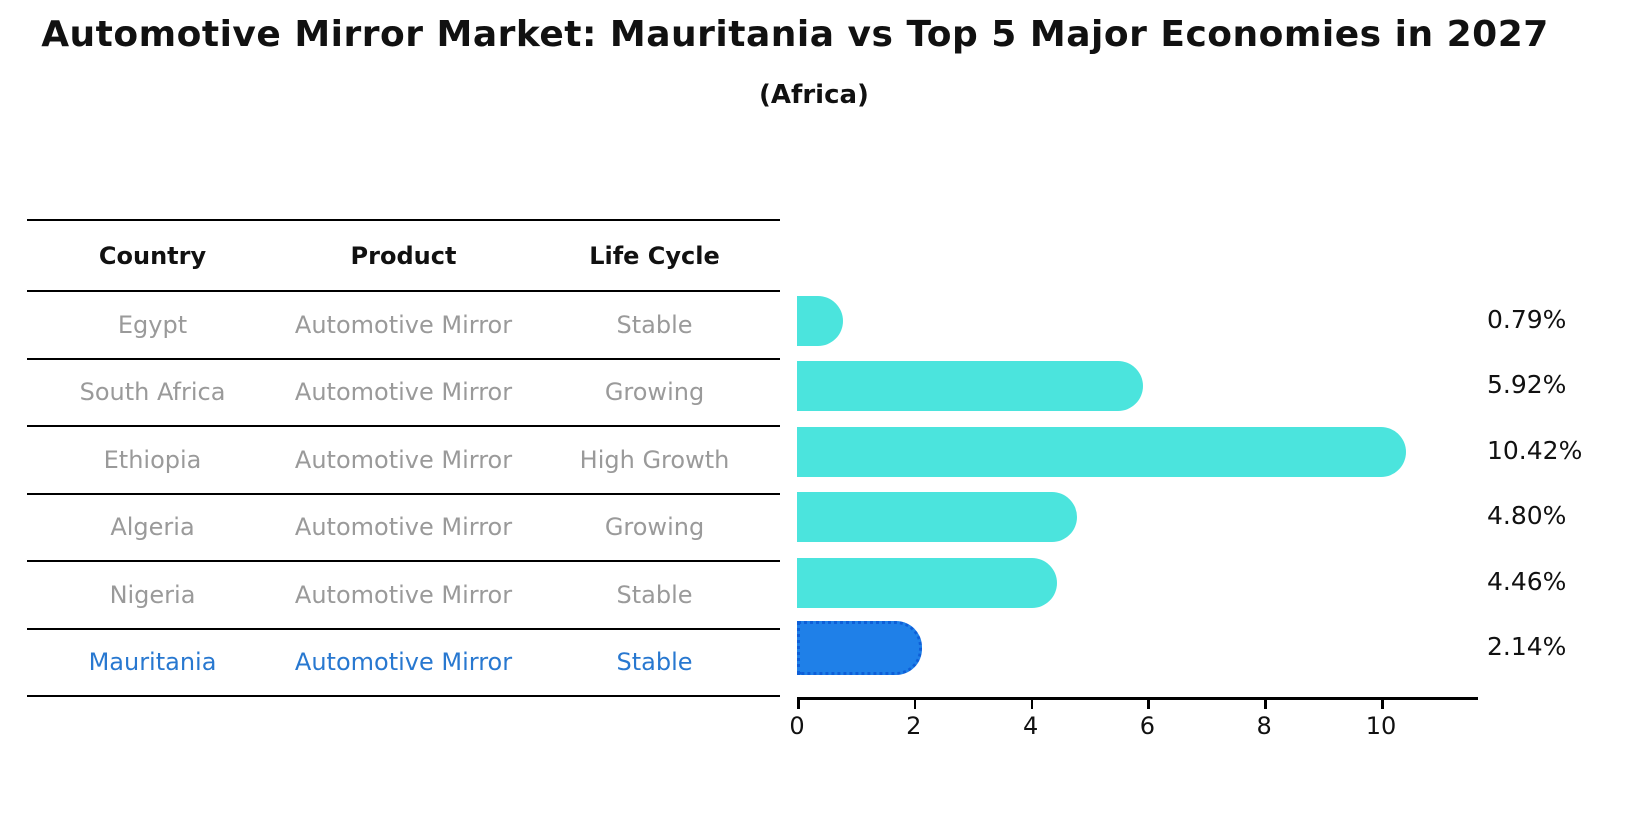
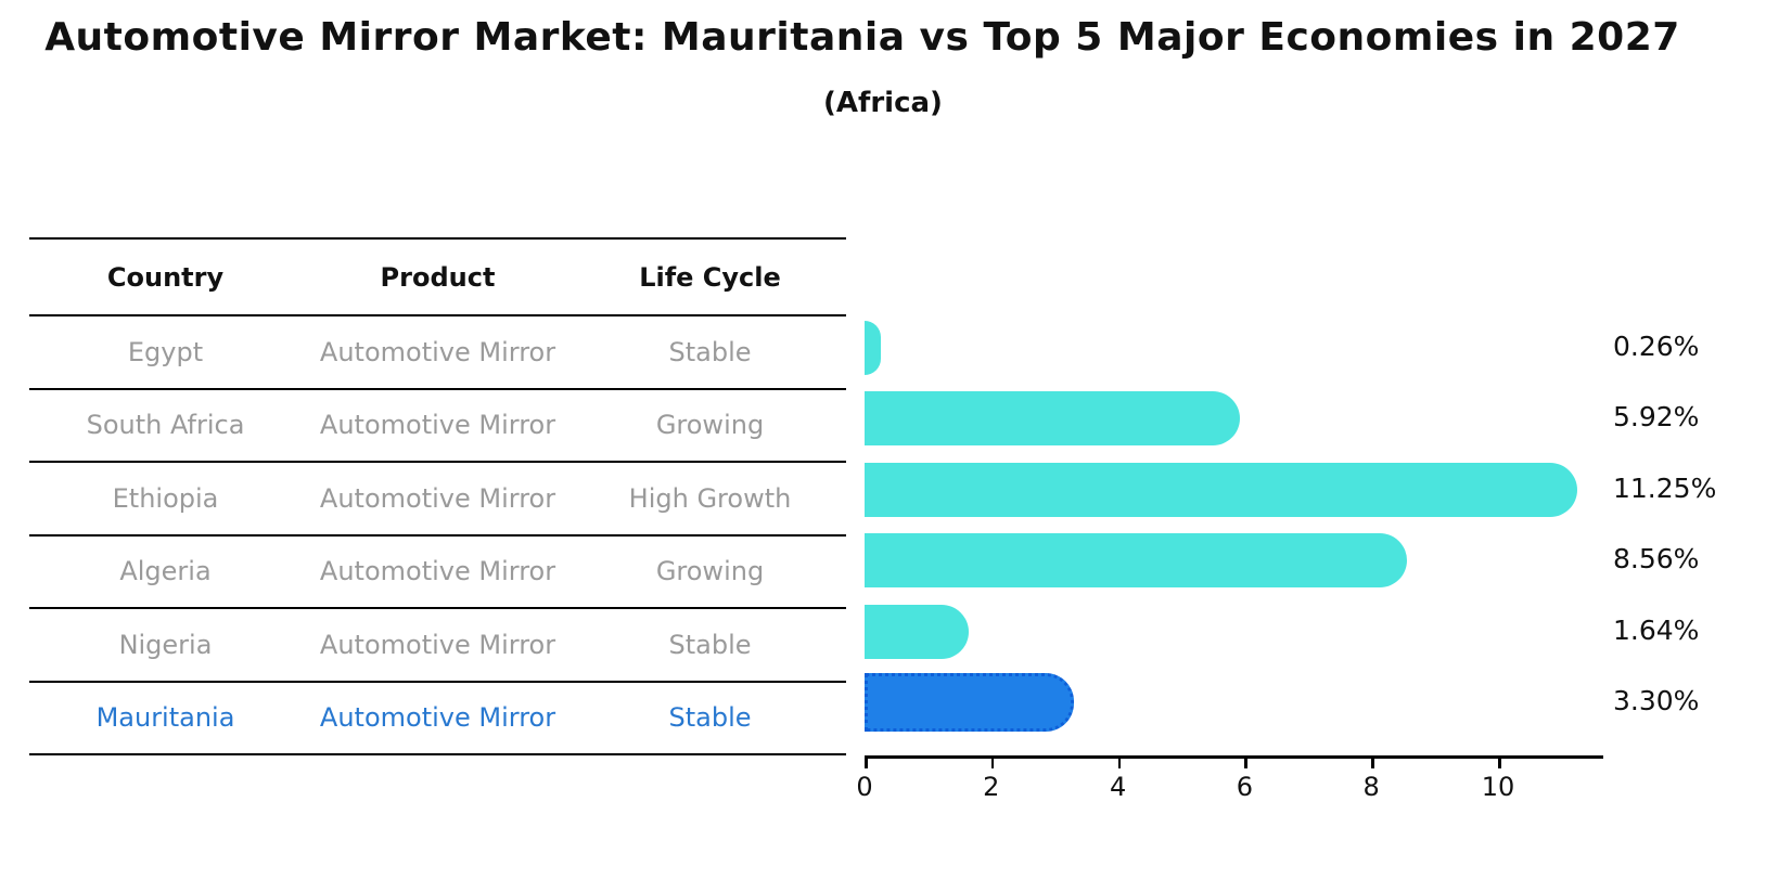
Egypt: 0.79% -> 0.26%
Ethiopia: 10.42% -> 11.25%
Algeria: 4.80% -> 8.56%
Nigeria: 4.46% -> 1.64%
Mauritania: 2.14% -> 3.30%
